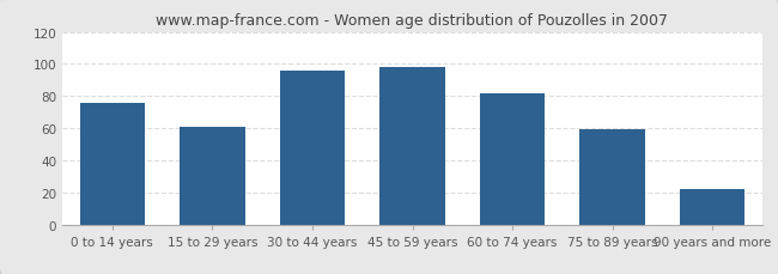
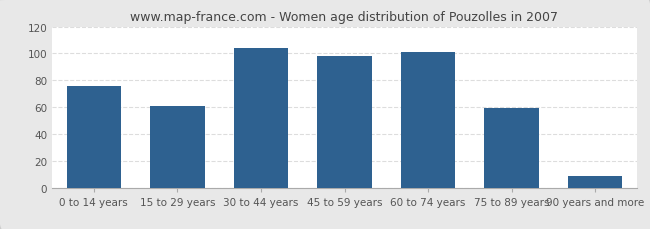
30 to 44 years: 96 -> 104
60 to 74 years: 82 -> 101
90 years and more: 22 -> 9
